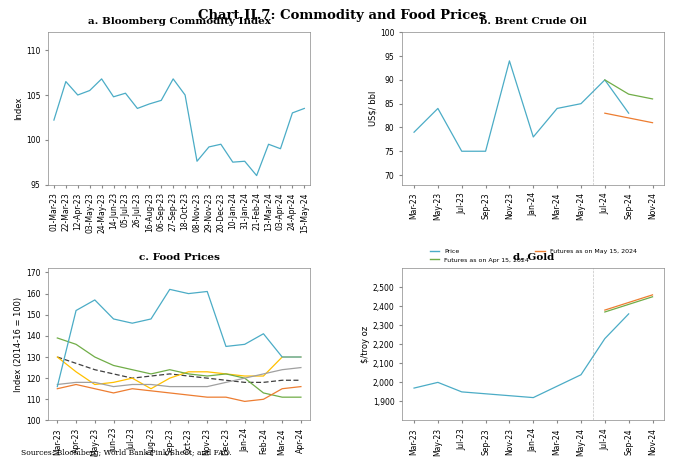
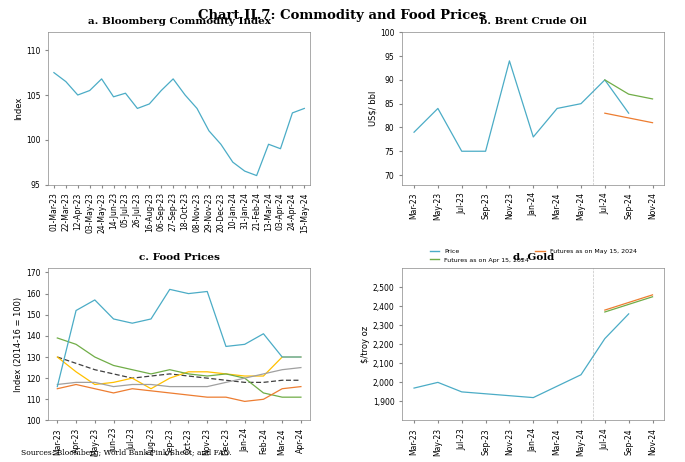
01-Mar-23: 102.2 -> 107.5
06-Sep-23: 104.4 -> 105.5
08-Nov-23: 97.6 -> 103.5
29-Nov-23: 99.2 -> 101.0
31-Jan-24: 97.6 -> 96.5
